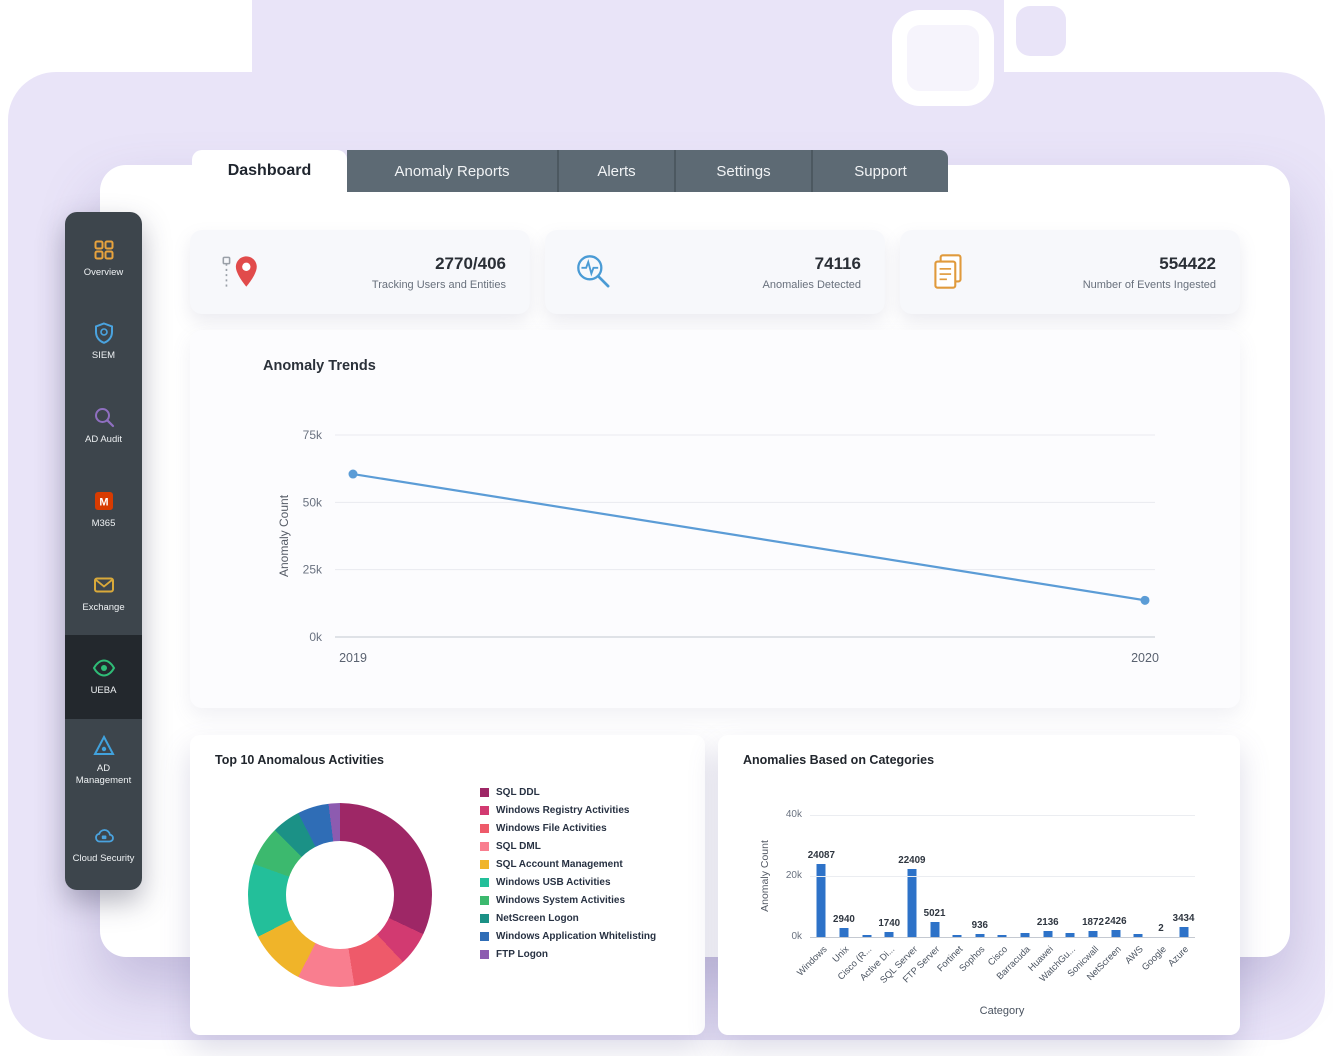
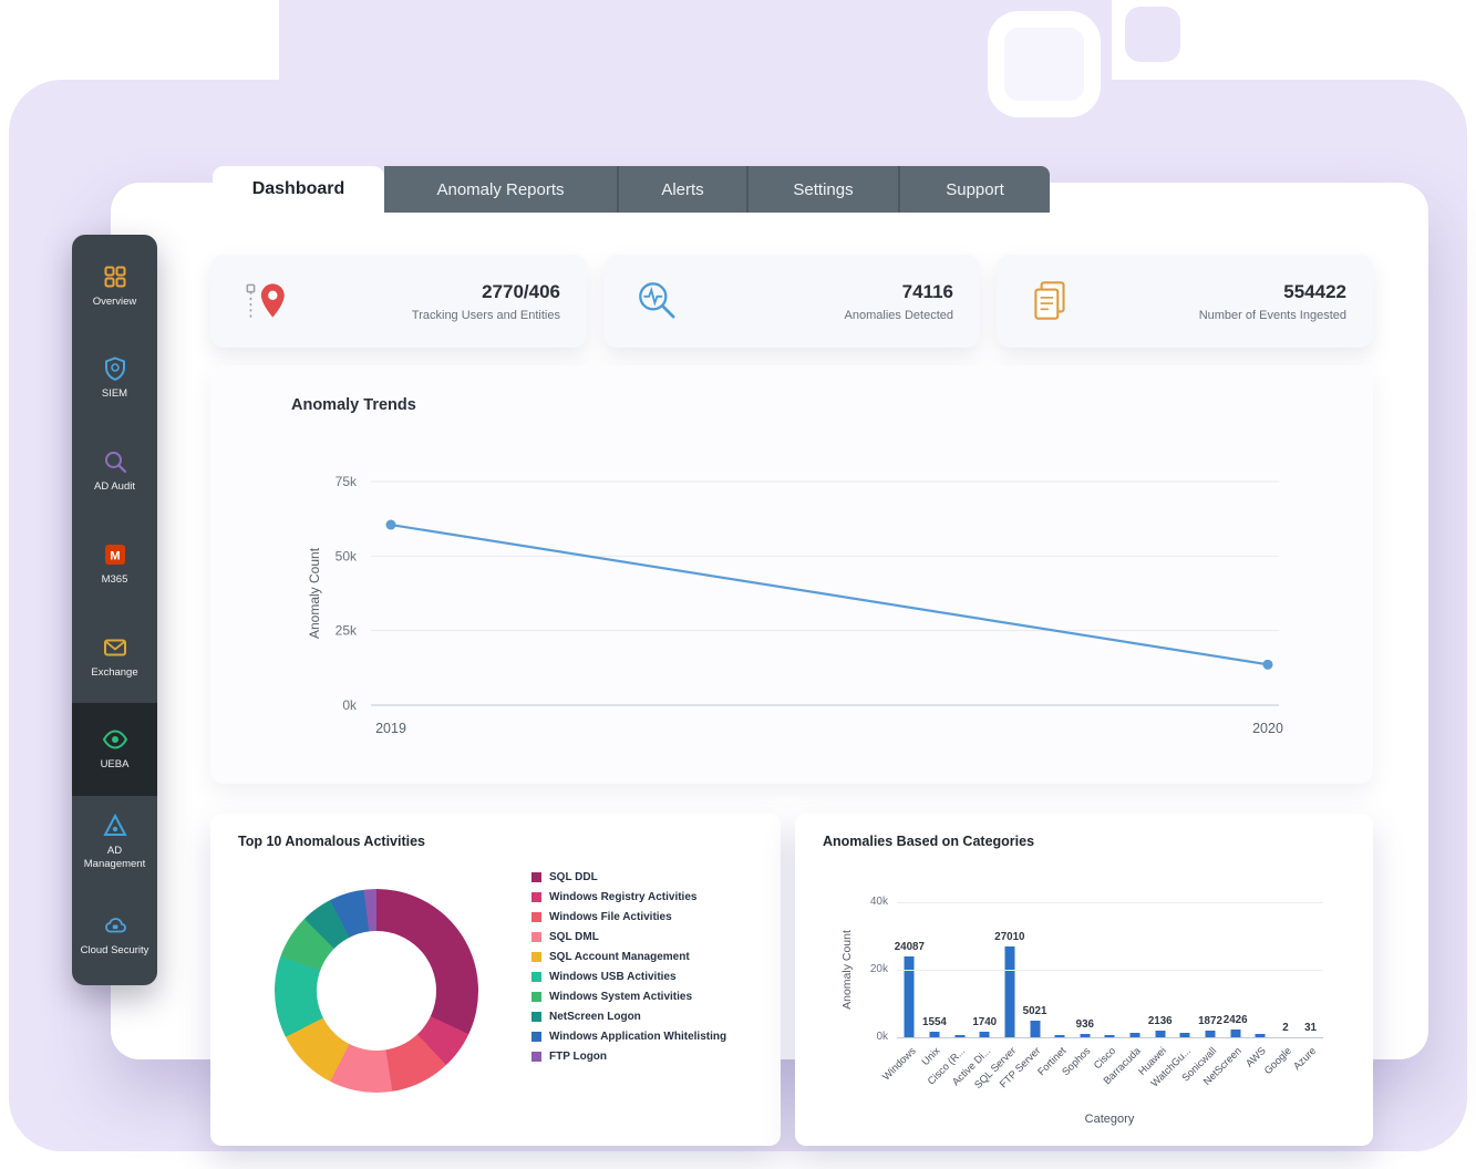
Anomalies Based on Categories/Unix: 2940 -> 1554
Anomalies Based on Categories/SQL Server: 22409 -> 27010
Anomalies Based on Categories/Azure: 3434 -> 31
